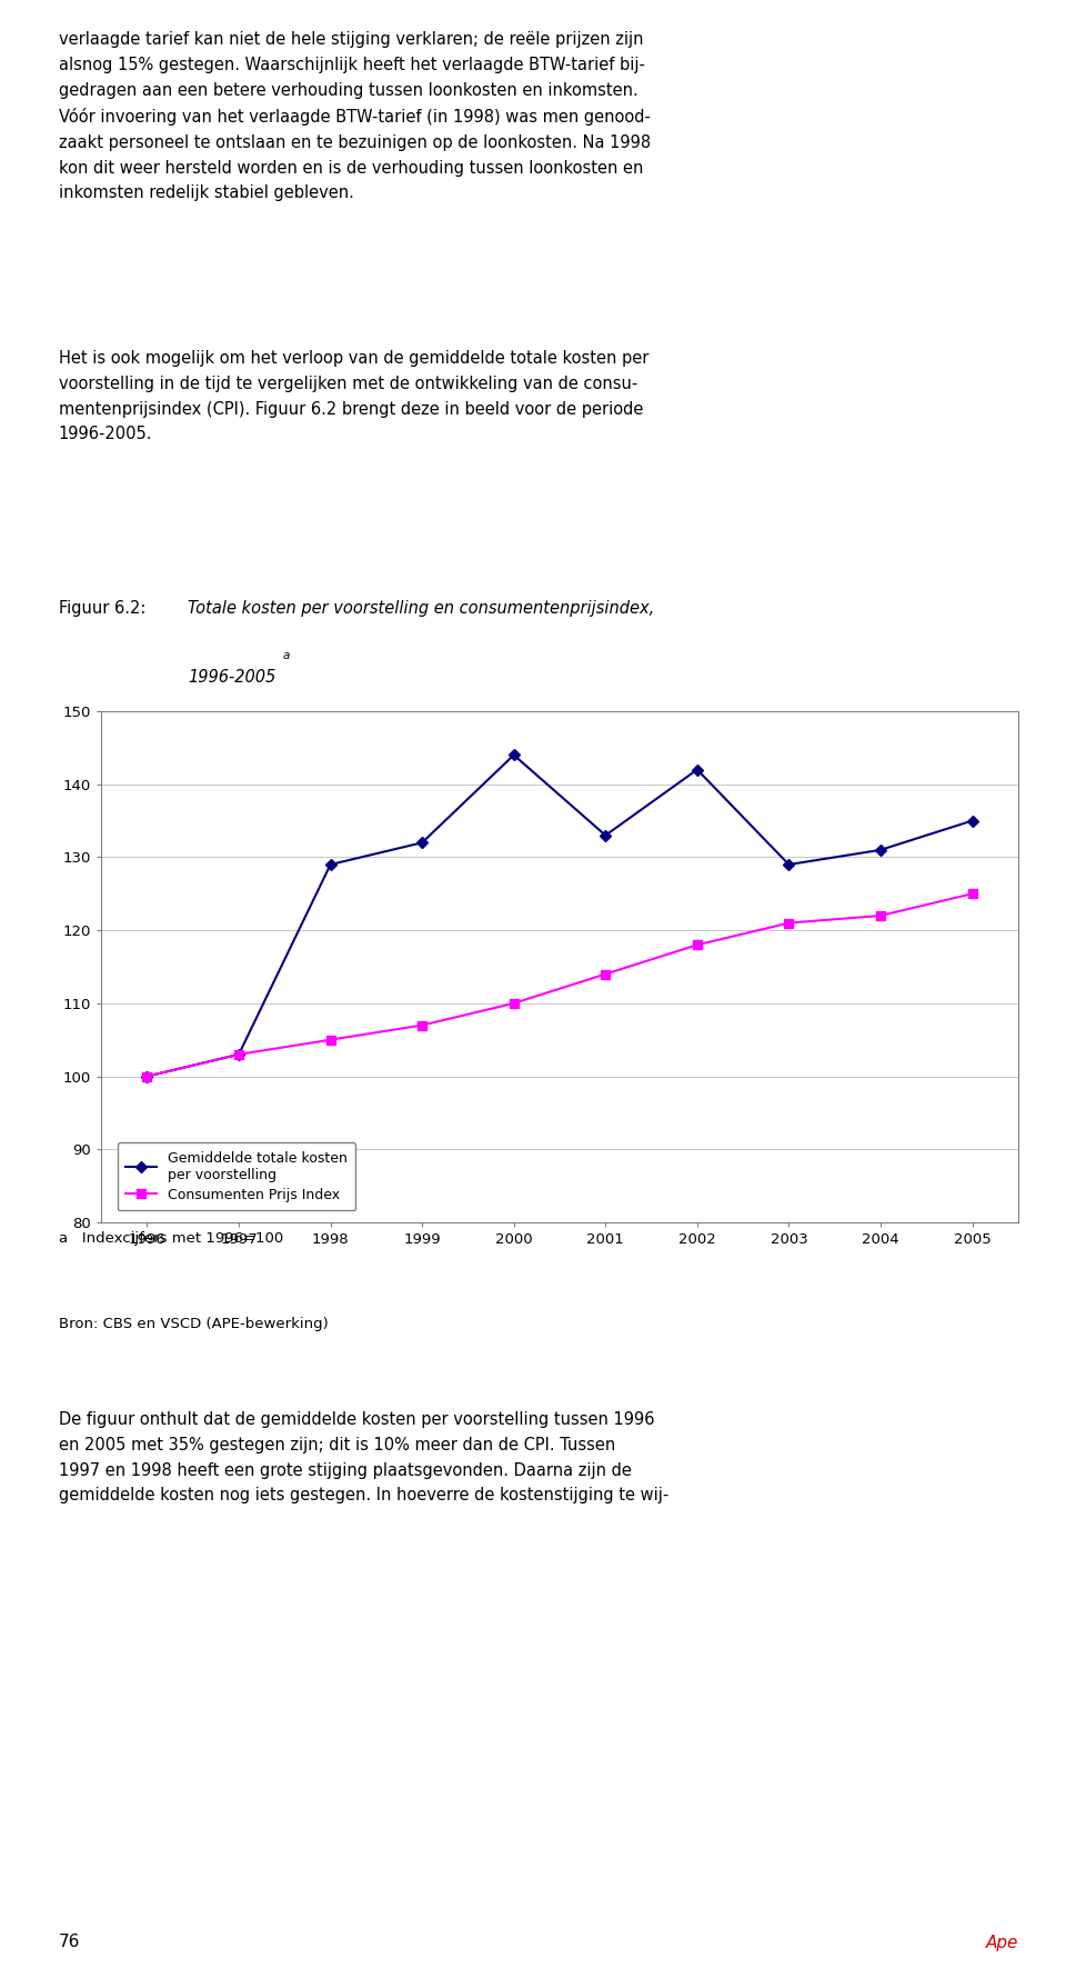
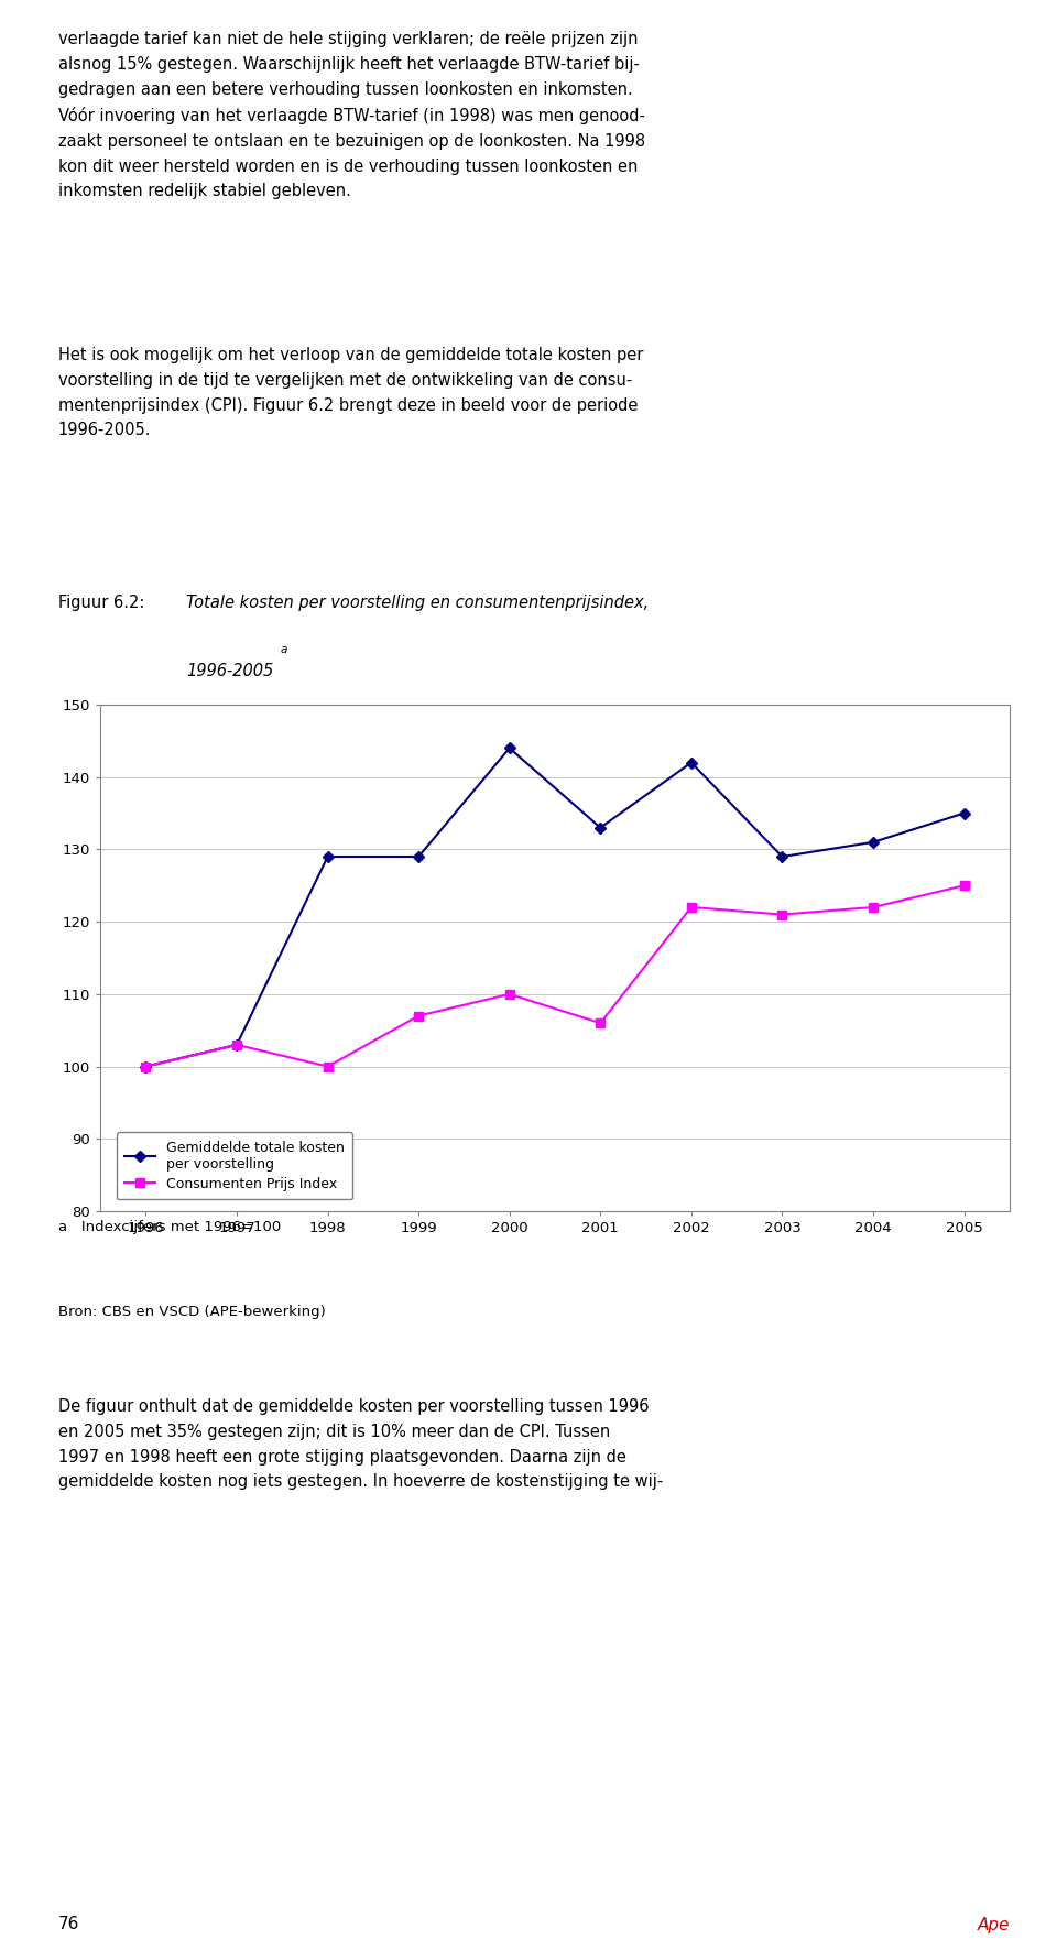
Consumenten Prijs Index/1998: 105 -> 100
Gemiddelde totale kosten per voorstelling/1999: 132 -> 129
Consumenten Prijs Index/2001: 114 -> 106
Consumenten Prijs Index/2002: 118 -> 122
